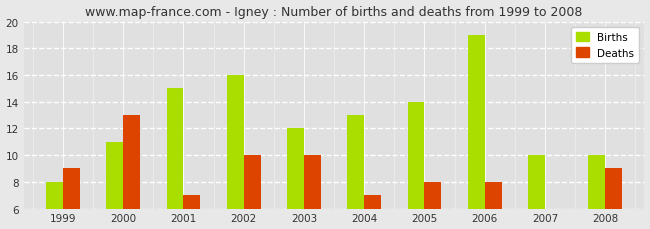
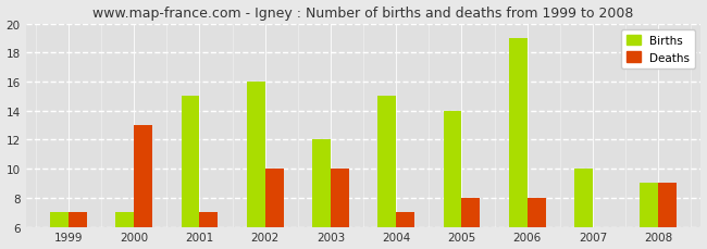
Births/1999: 8 -> 7
Deaths/1999: 9 -> 7
Births/2000: 11 -> 7
Births/2004: 13 -> 15
Births/2008: 10 -> 9
